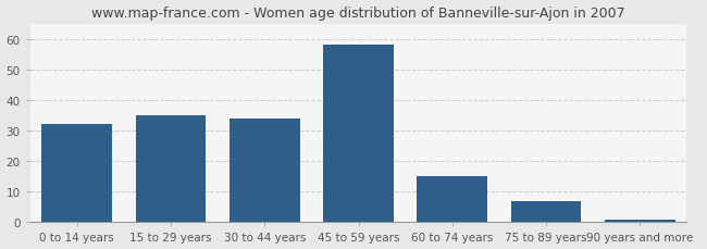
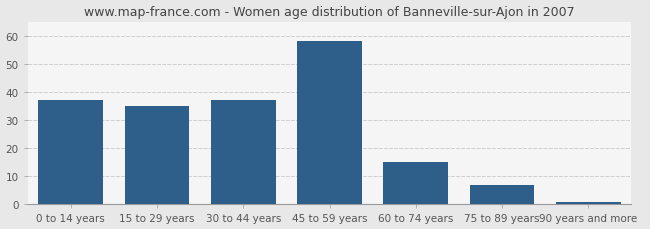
0 to 14 years: 32 -> 37
30 to 44 years: 34 -> 37
